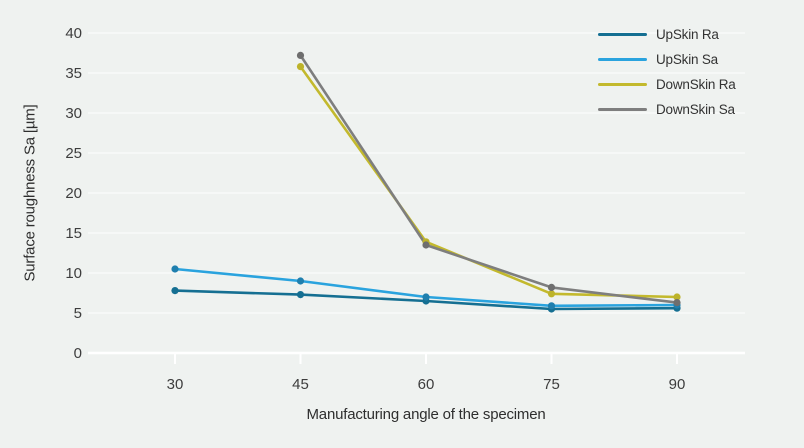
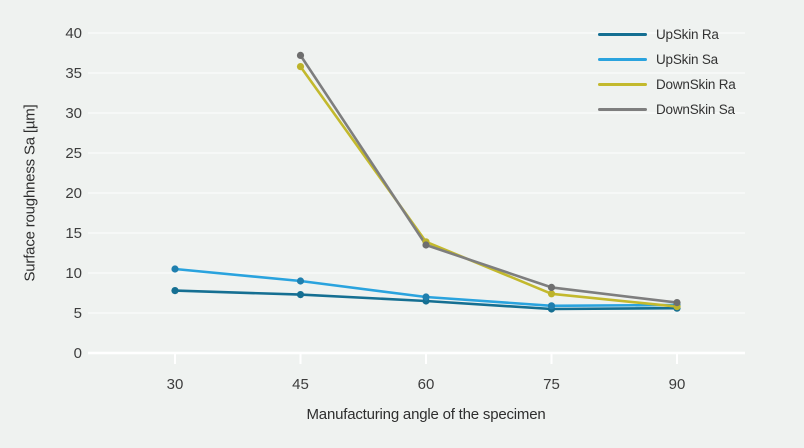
DownSkin Ra/90: 7 -> 6
